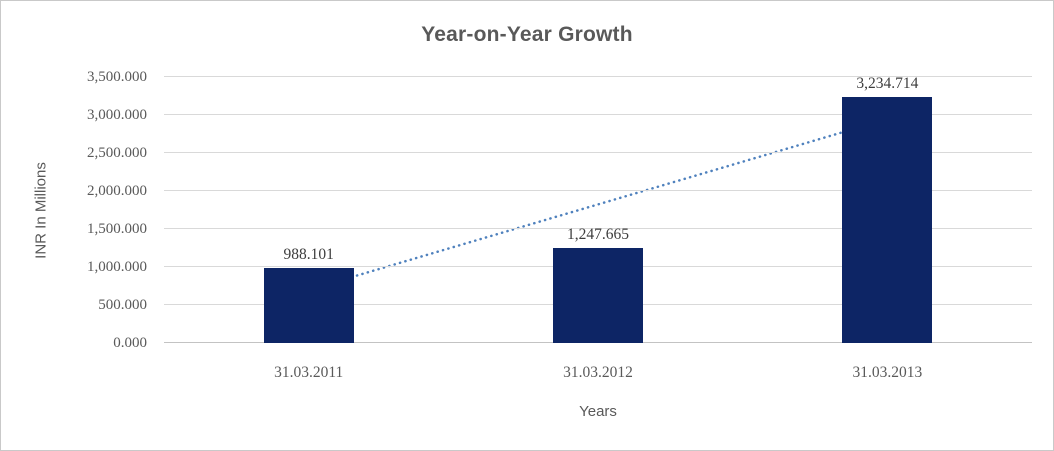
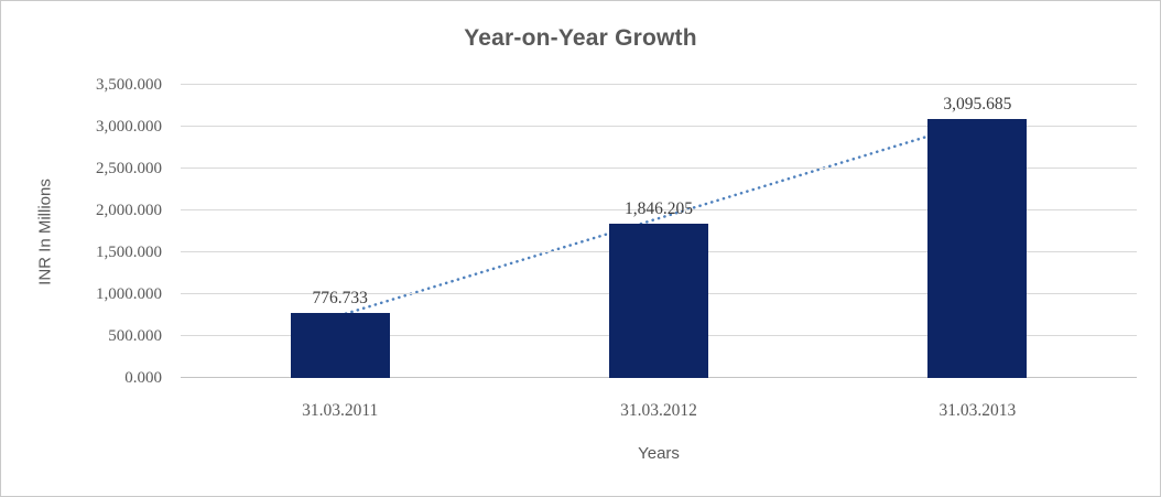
31.03.2011: 988.101 -> 776.733
31.03.2012: 1,247.665 -> 1,846.205
31.03.2013: 3,234.714 -> 3,095.685
